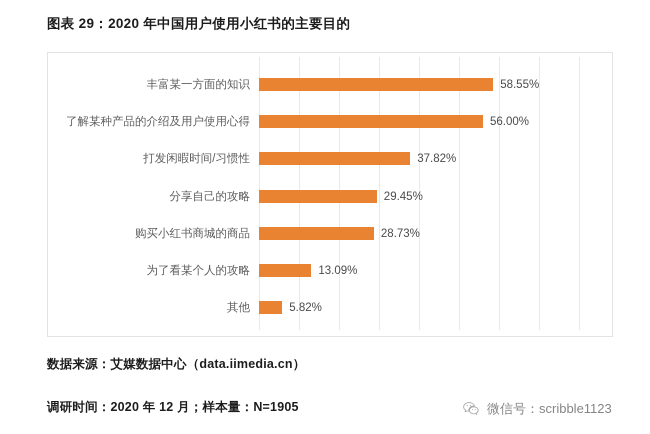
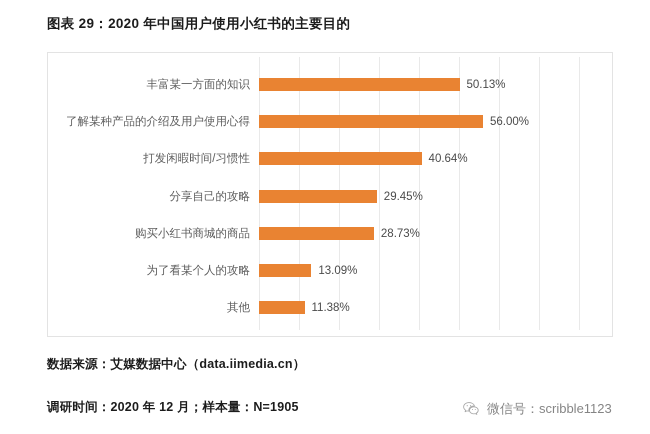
丰富某一方面的知识: 58.55% -> 50.13%
打发闲暇时间/习惯性: 37.82% -> 40.64%
其他: 5.82% -> 11.38%
